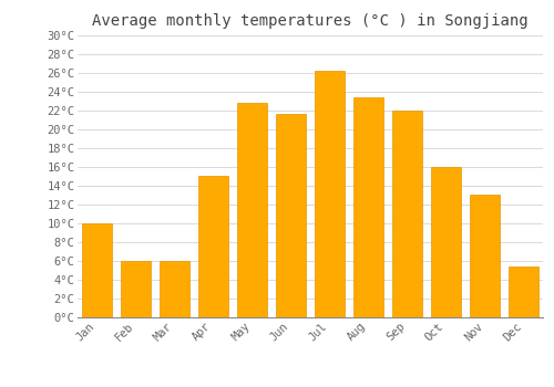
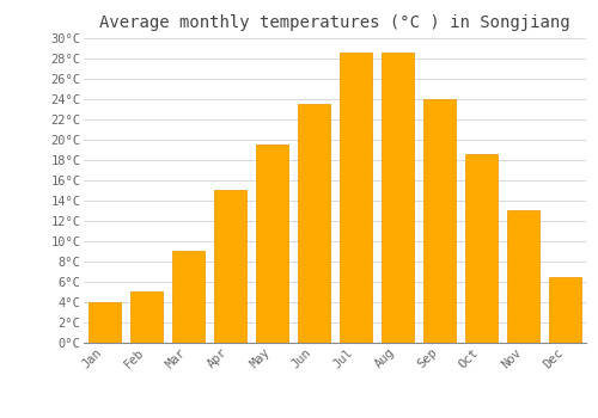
Jan: 10.0°C -> 4.0°C
Feb: 6.0°C -> 5.0°C
Mar: 6.0°C -> 9.0°C
May: 22.8°C -> 19.5°C
Jun: 21.6°C -> 23.5°C
Jul: 26.2°C -> 28.5°C
Aug: 23.4°C -> 28.5°C
Sep: 22.0°C -> 24.0°C
Oct: 16.0°C -> 18.5°C
Dec: 5.4°C -> 6.5°C
